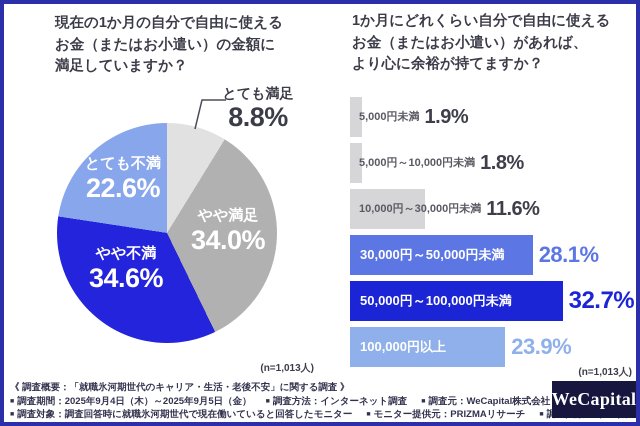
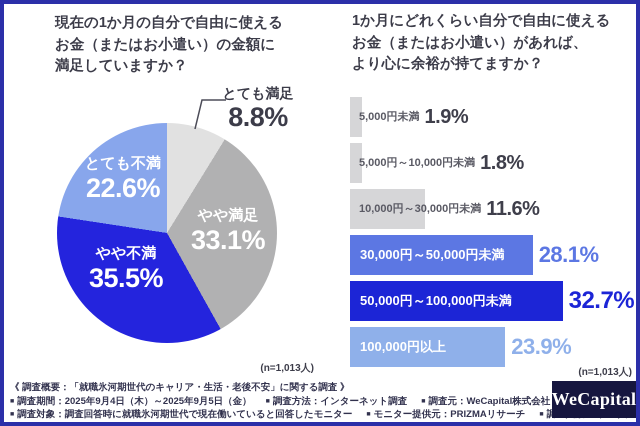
現在の1か月の自分で自由に使えるお金（またはお小遣い）の金額に満足していますか？/やや満足: 34.0% -> 33.1%
現在の1か月の自分で自由に使えるお金（またはお小遣い）の金額に満足していますか？/やや不満: 34.6% -> 35.5%
